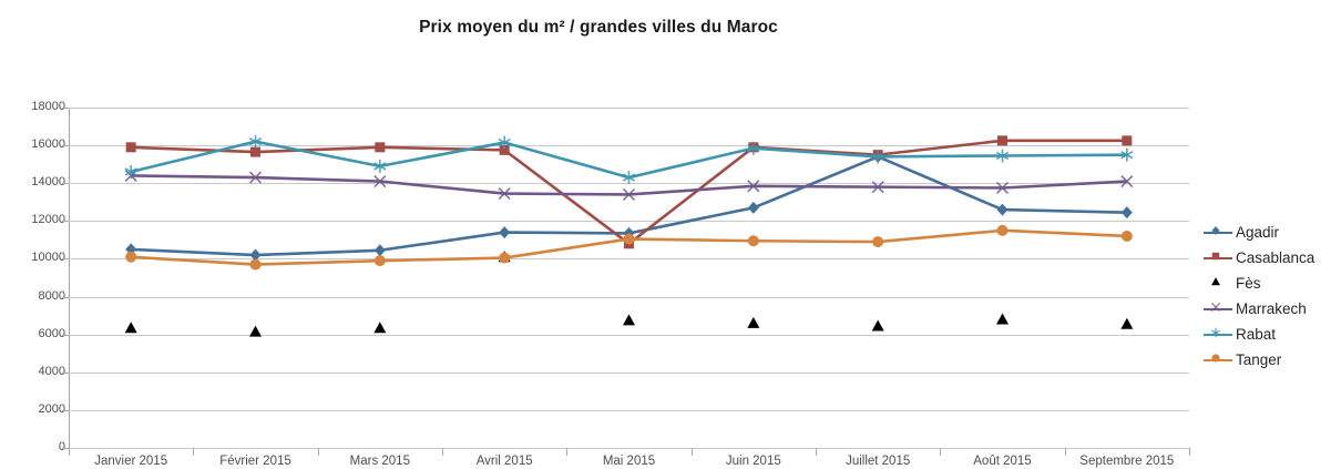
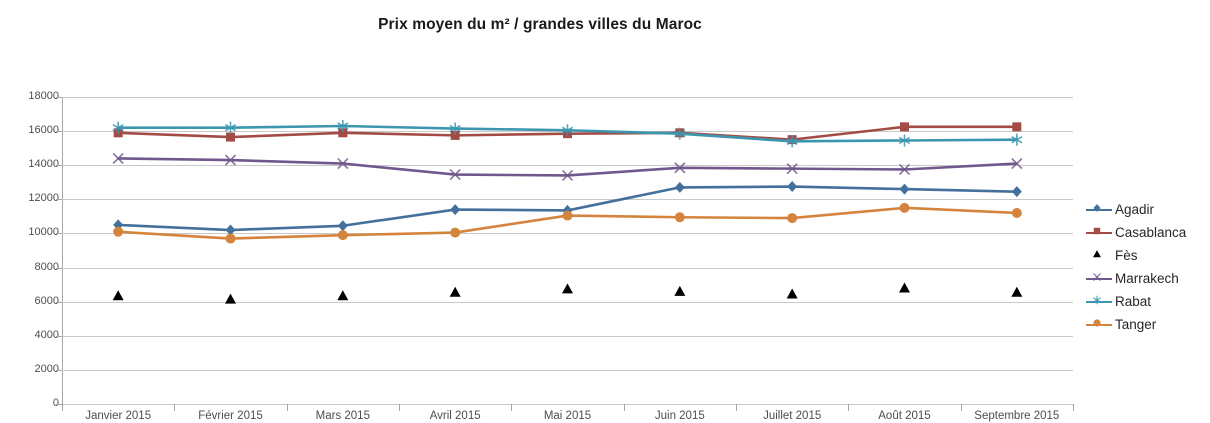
Rabat/Janvier 2015: 14600 -> 16200
Rabat/Mars 2015: 14900 -> 16300
Fès/Avril 2015: 10100 -> 6600
Casablanca/Mai 2015: 10800 -> 15800
Rabat/Mai 2015: 14300 -> 16000
Agadir/Juillet 2015: 15400 -> 12800
